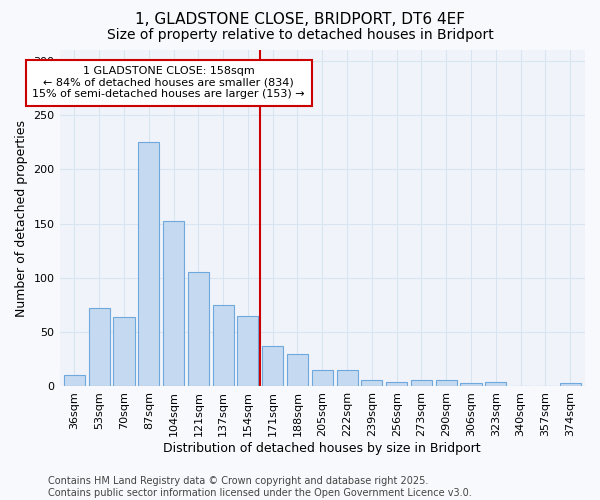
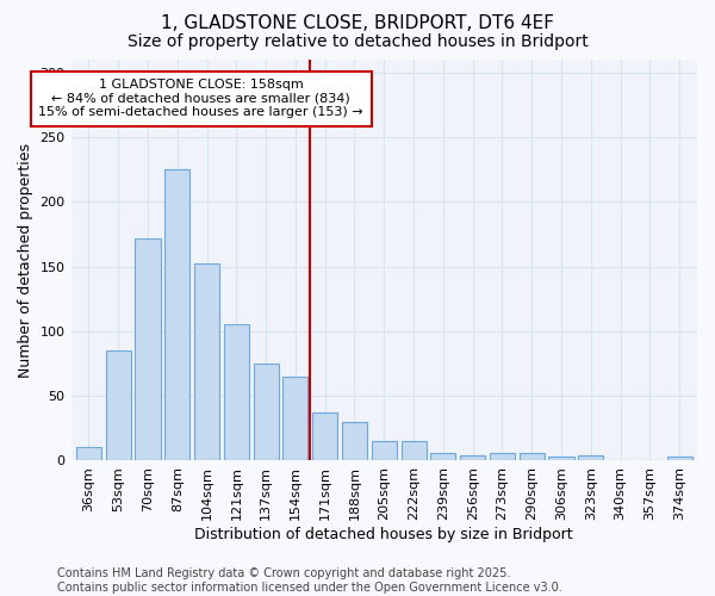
53sqm: 72 -> 85
70sqm: 64 -> 172
